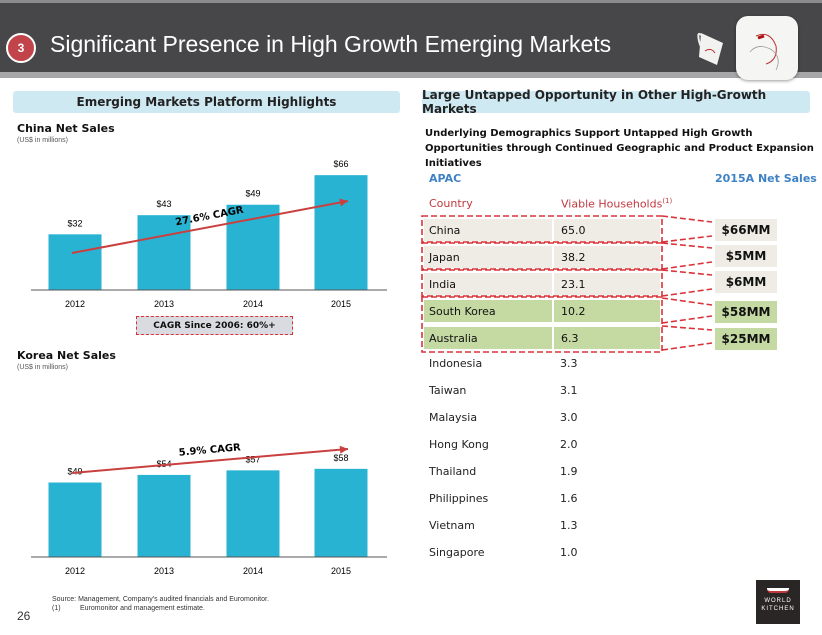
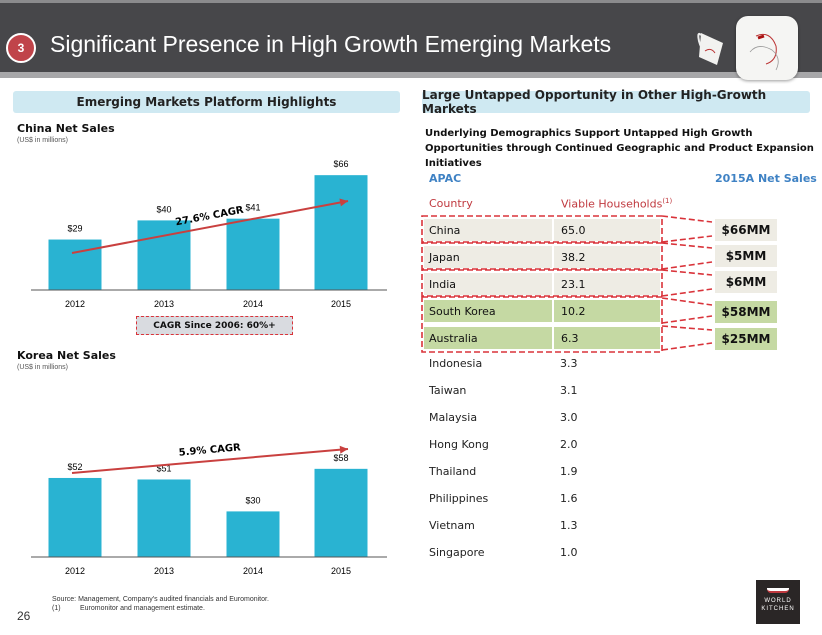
China Net Sales/2012: $32 -> $29
China Net Sales/2013: $43 -> $40
China Net Sales/2014: $49 -> $41
Korea Net Sales/2012: $49 -> $52
Korea Net Sales/2013: $54 -> $51
Korea Net Sales/2014: $57 -> $30
